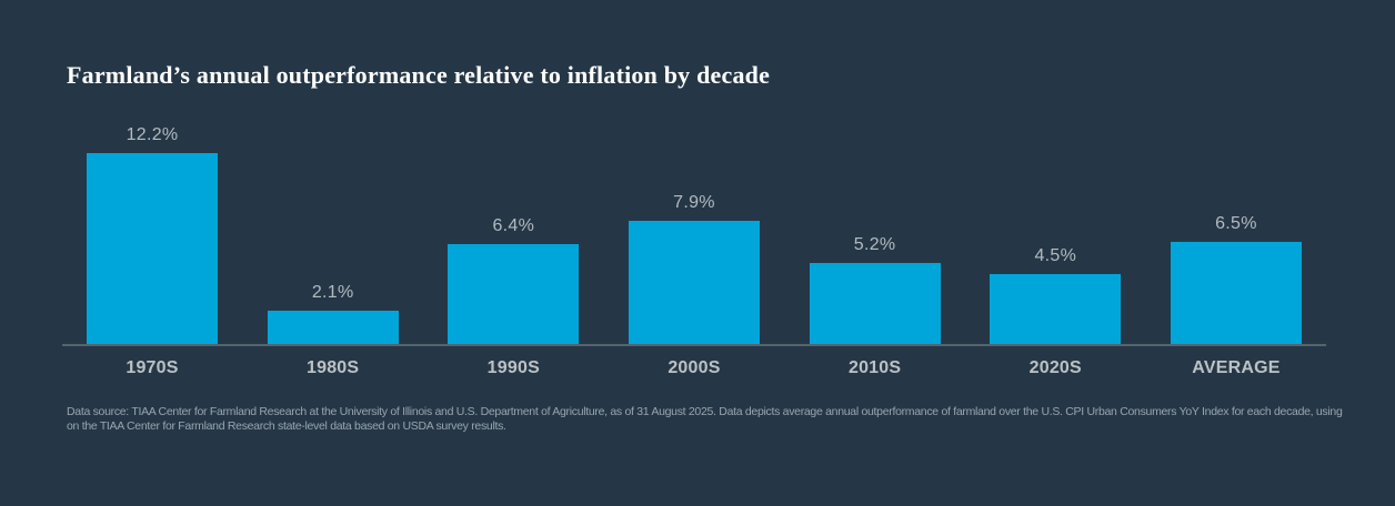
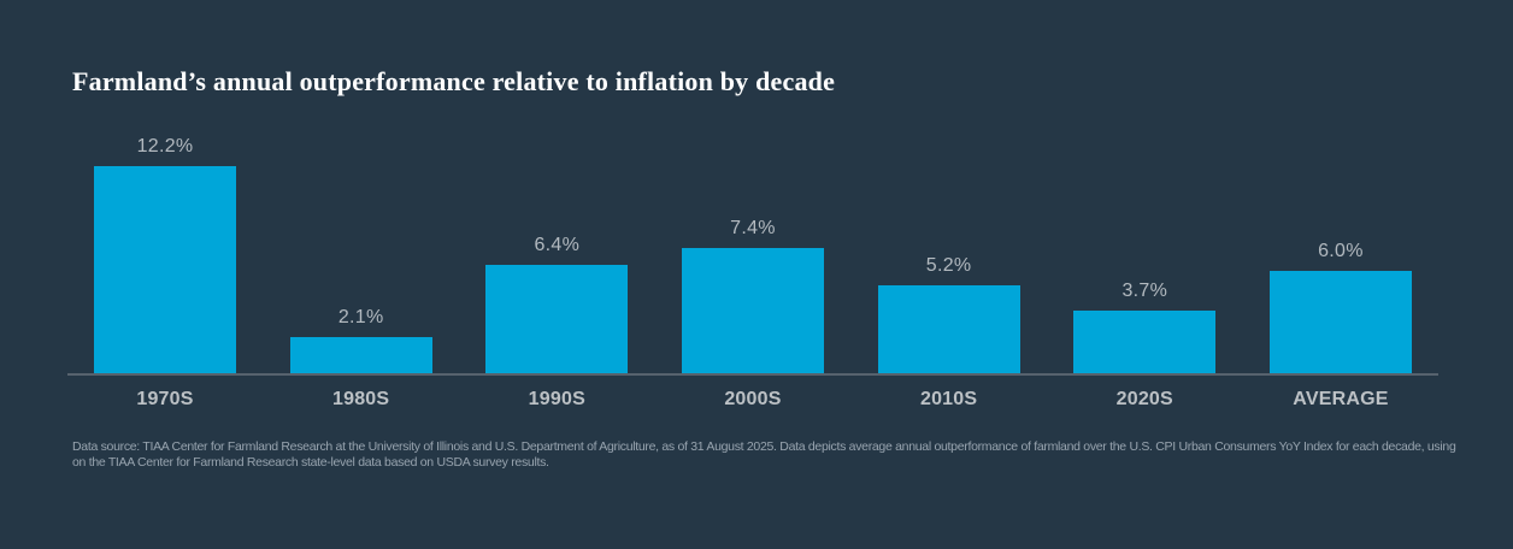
2000S: 7.9% -> 7.4%
2020S: 4.5% -> 3.7%
AVERAGE: 6.5% -> 6.0%
